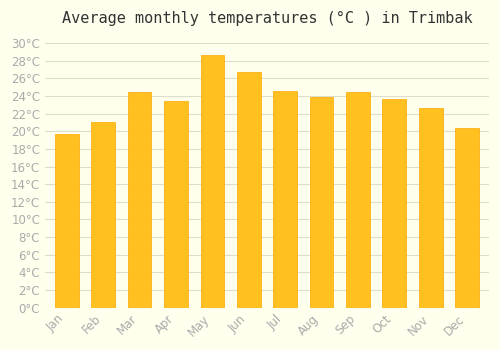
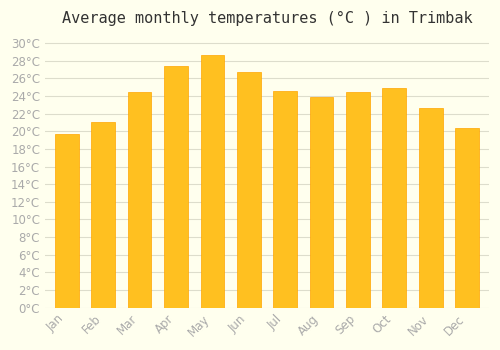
Apr: 23.4°C -> 27.4°C
Oct: 23.6°C -> 24.9°C
